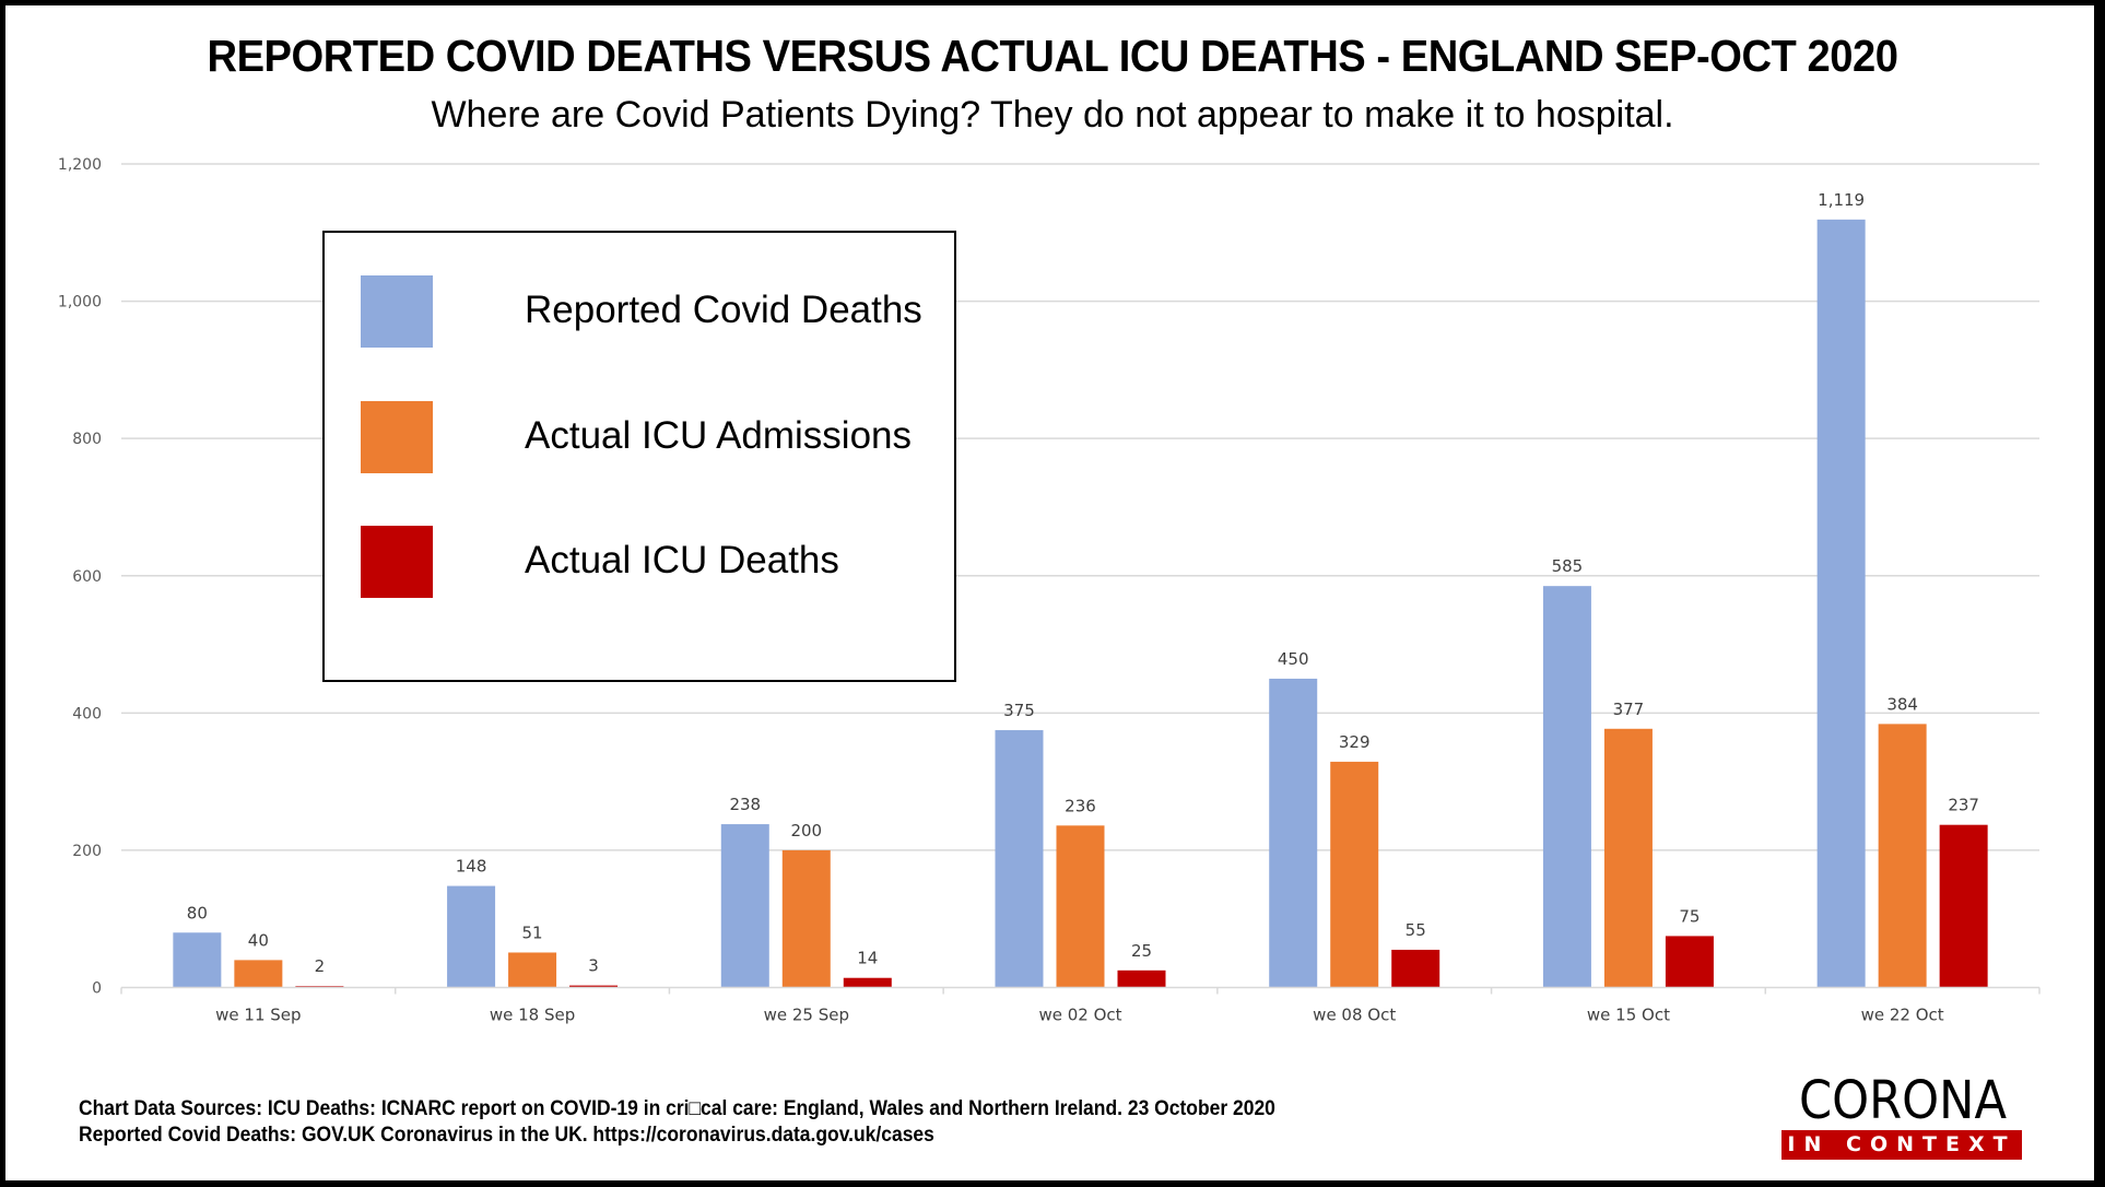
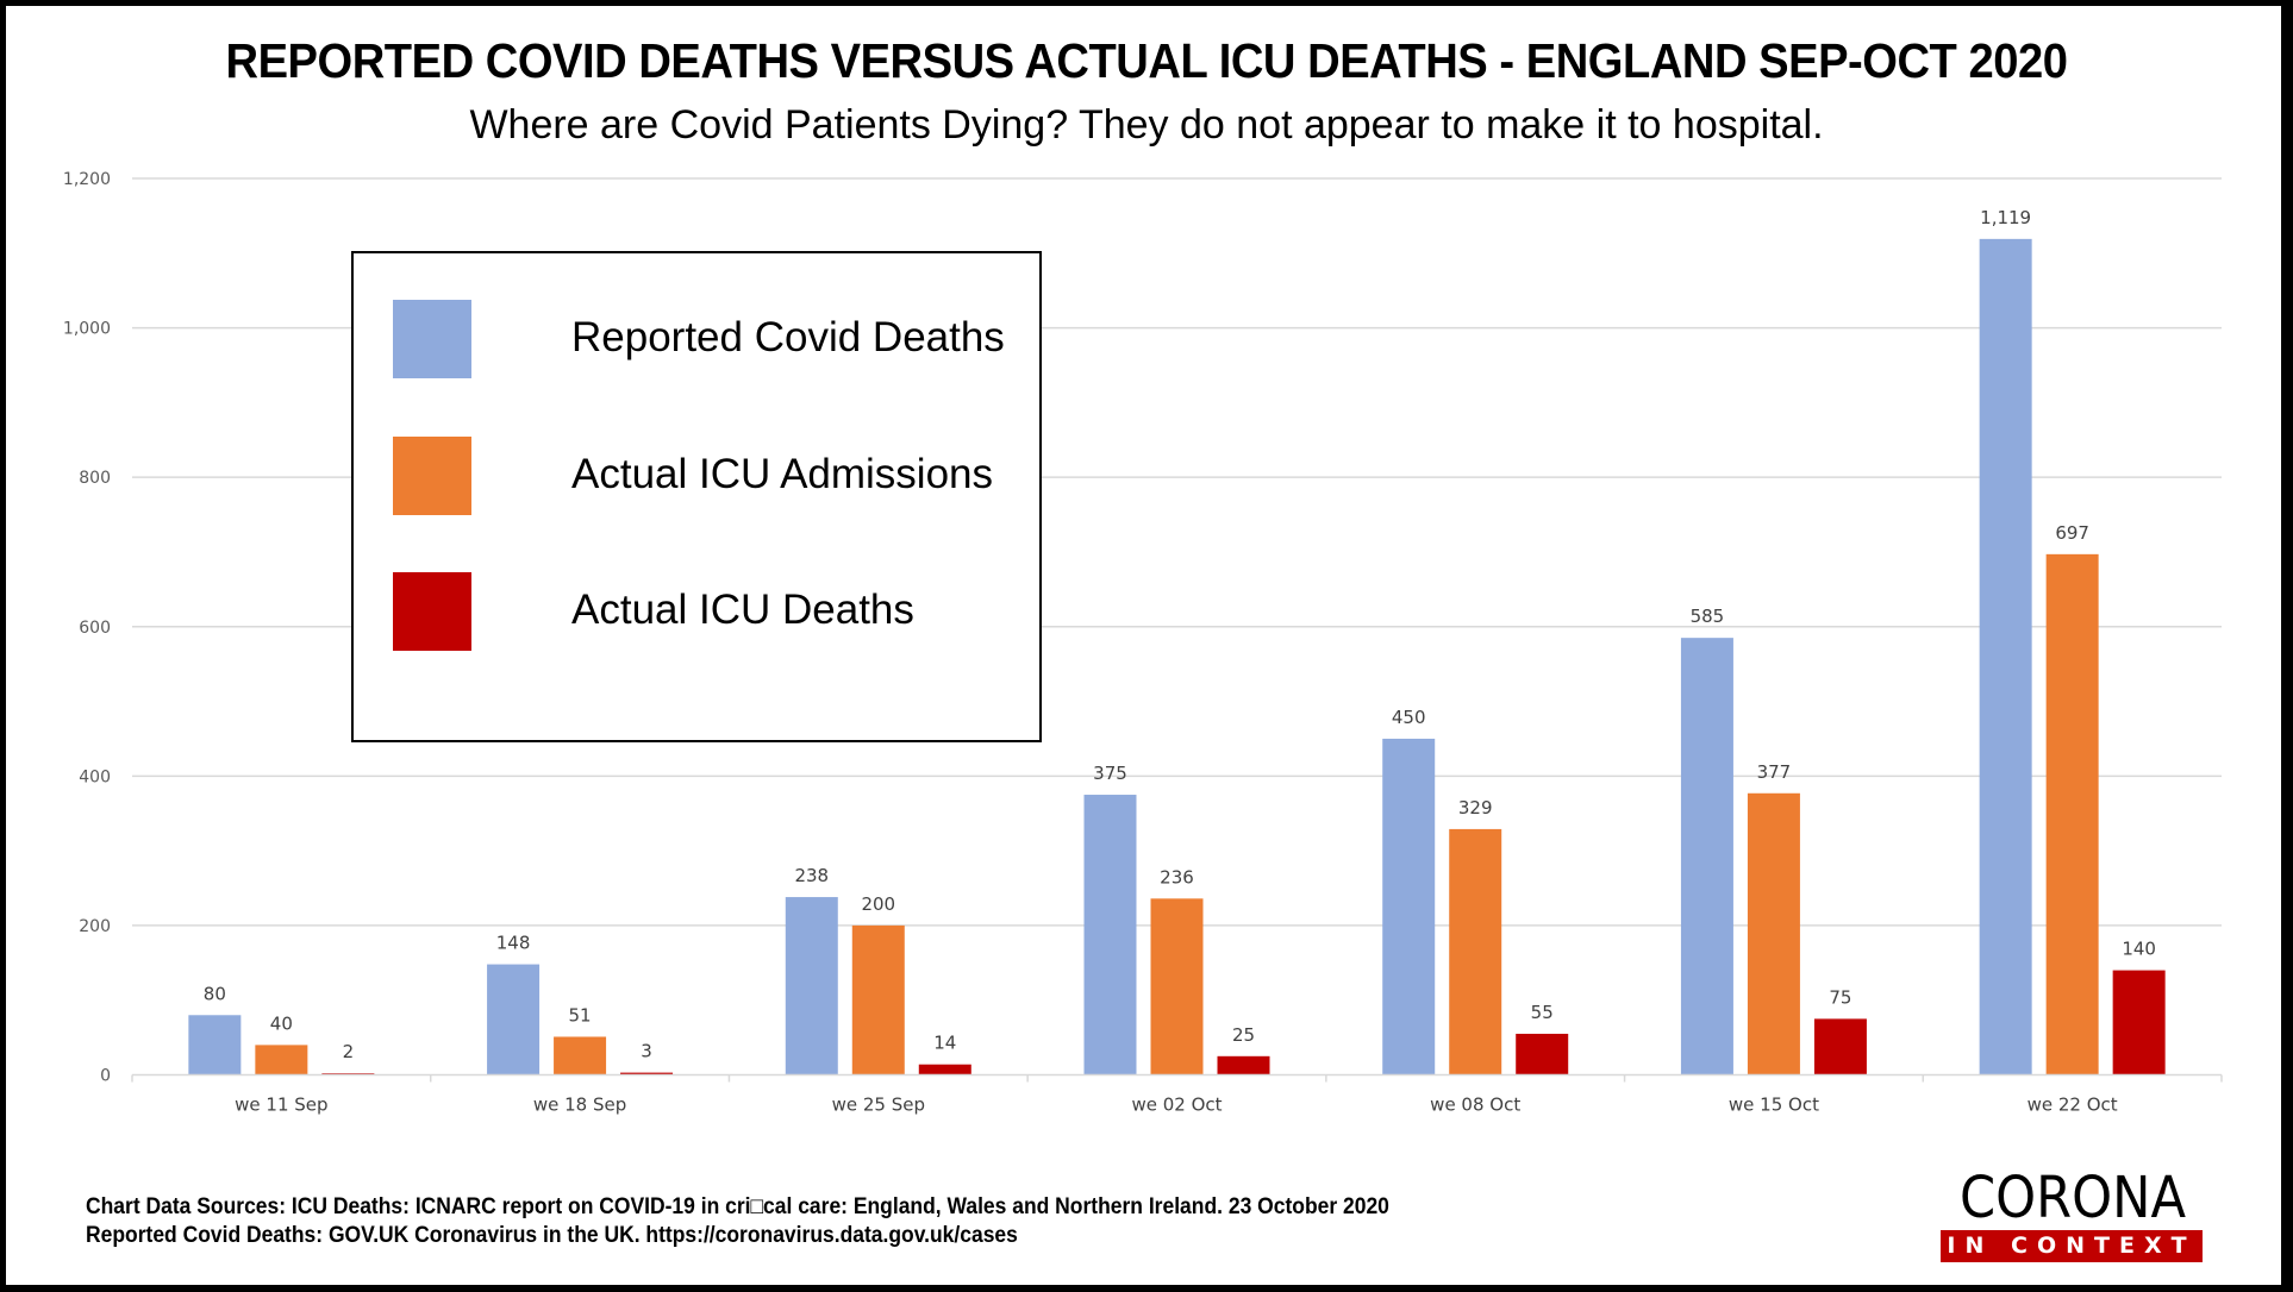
Actual ICU Admissions/we 22 Oct: 384 -> 697
Actual ICU Deaths/we 22 Oct: 237 -> 140
